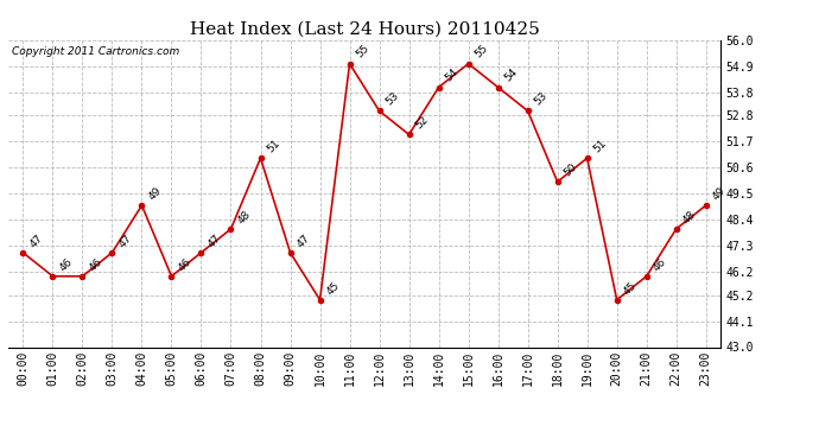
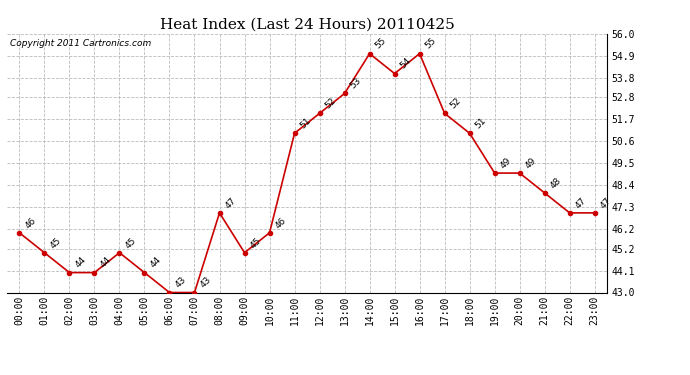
00:00: 47 -> 46
01:00: 46 -> 45
02:00: 46 -> 44
03:00: 47 -> 44
04:00: 49 -> 45
05:00: 46 -> 44
06:00: 47 -> 43
07:00: 48 -> 43
08:00: 51 -> 47
09:00: 47 -> 45
10:00: 45 -> 46
11:00: 55 -> 51
12:00: 53 -> 52
13:00: 52 -> 53
14:00: 54 -> 55
15:00: 55 -> 54
16:00: 54 -> 55
17:00: 53 -> 52
18:00: 50 -> 51
19:00: 51 -> 49
20:00: 45 -> 49
21:00: 46 -> 48
22:00: 48 -> 47
23:00: 49 -> 47
